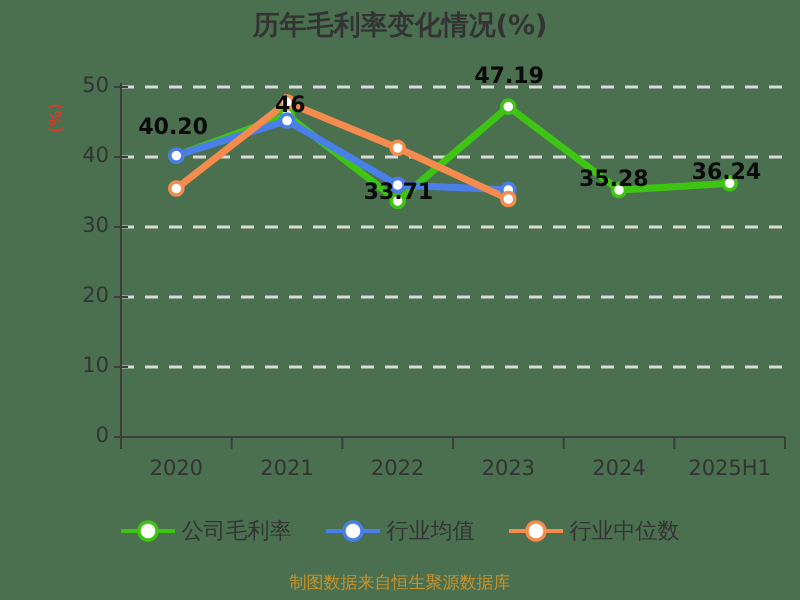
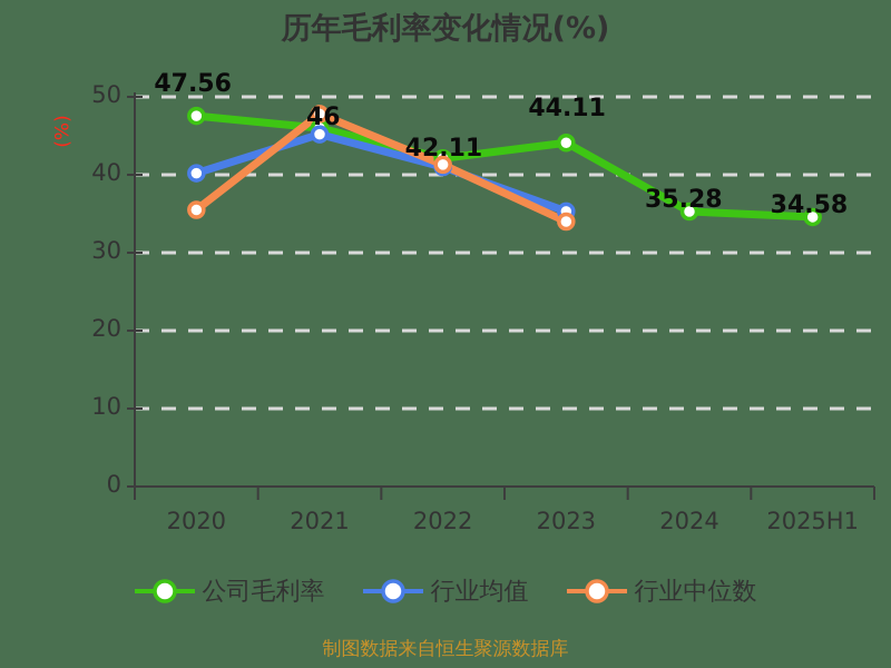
公司毛利率/2020: 40.20 -> 47.56
公司毛利率/2022: 33.71 -> 42.11
行业均值/2022: 36 -> 41
公司毛利率/2023: 47.19 -> 44.11
公司毛利率/2025H1: 36.24 -> 34.58
